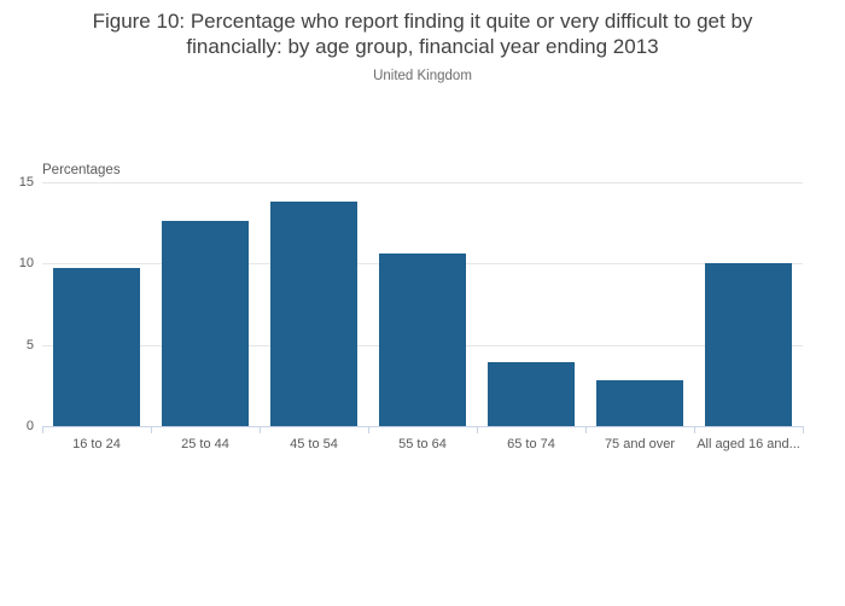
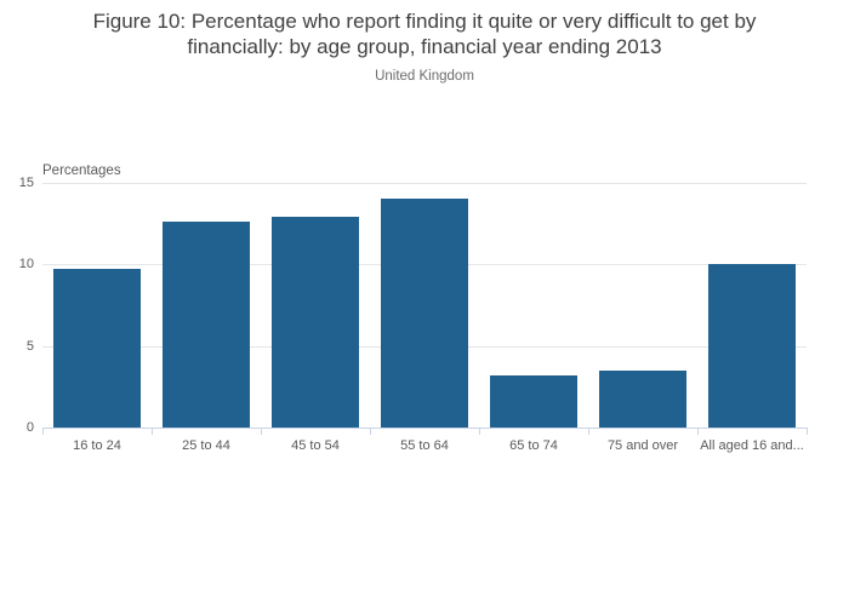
45 to 54: 13.8 -> 12.9
55 to 64: 10.6 -> 14.0
65 to 74: 3.9 -> 3.2
75 and over: 2.8 -> 3.5
